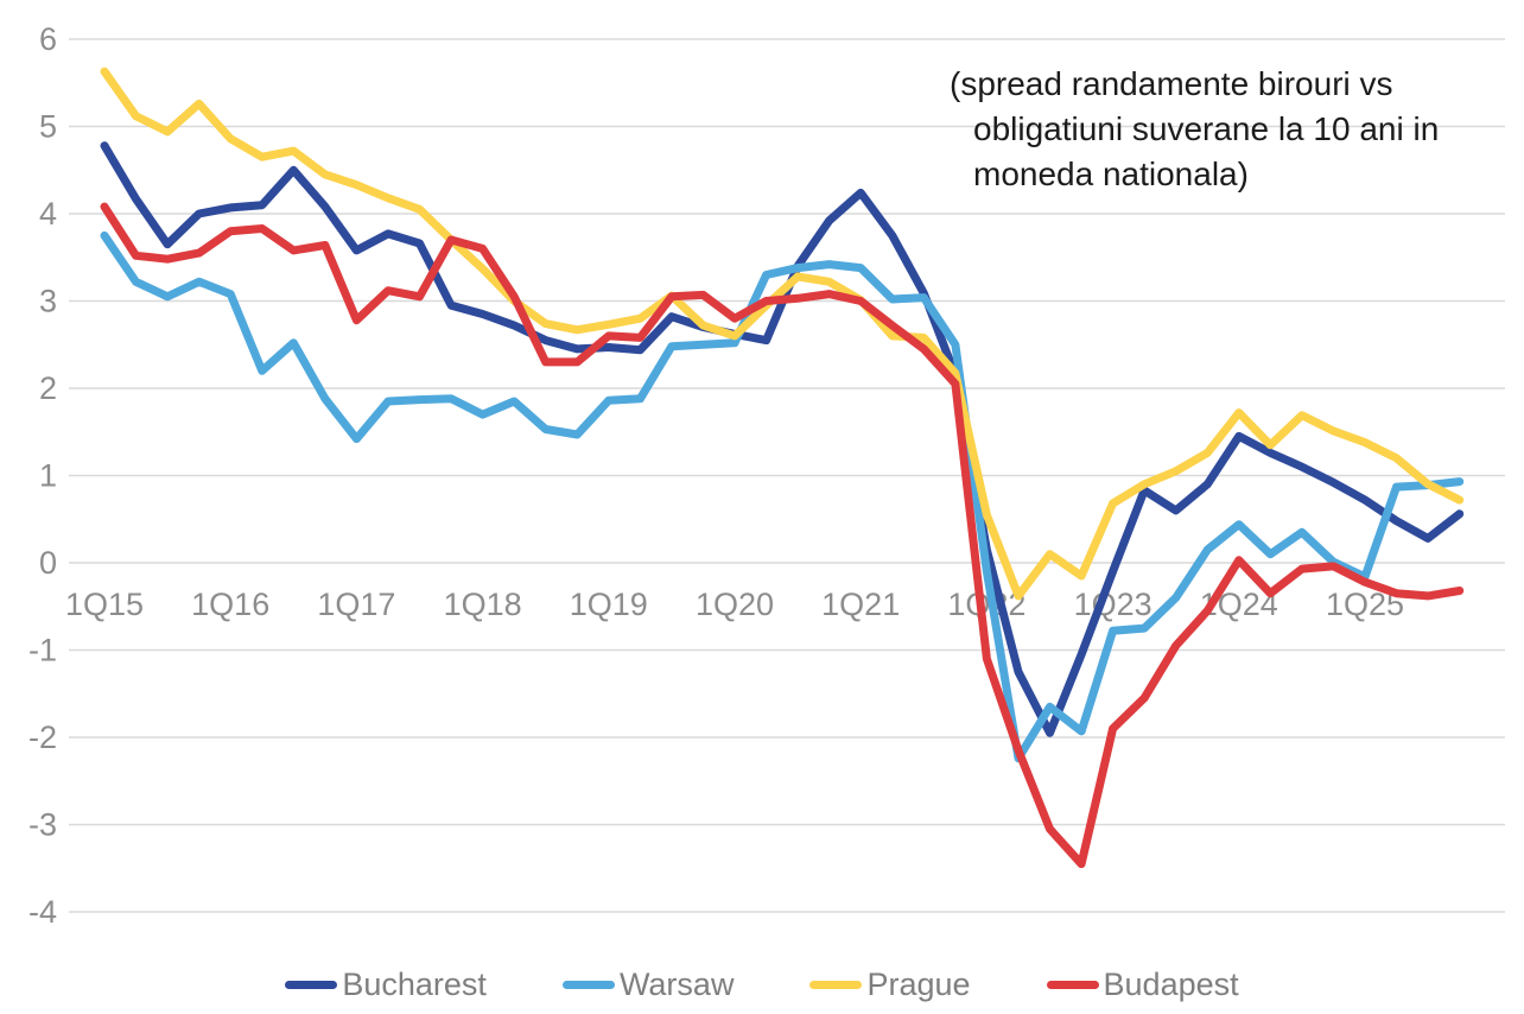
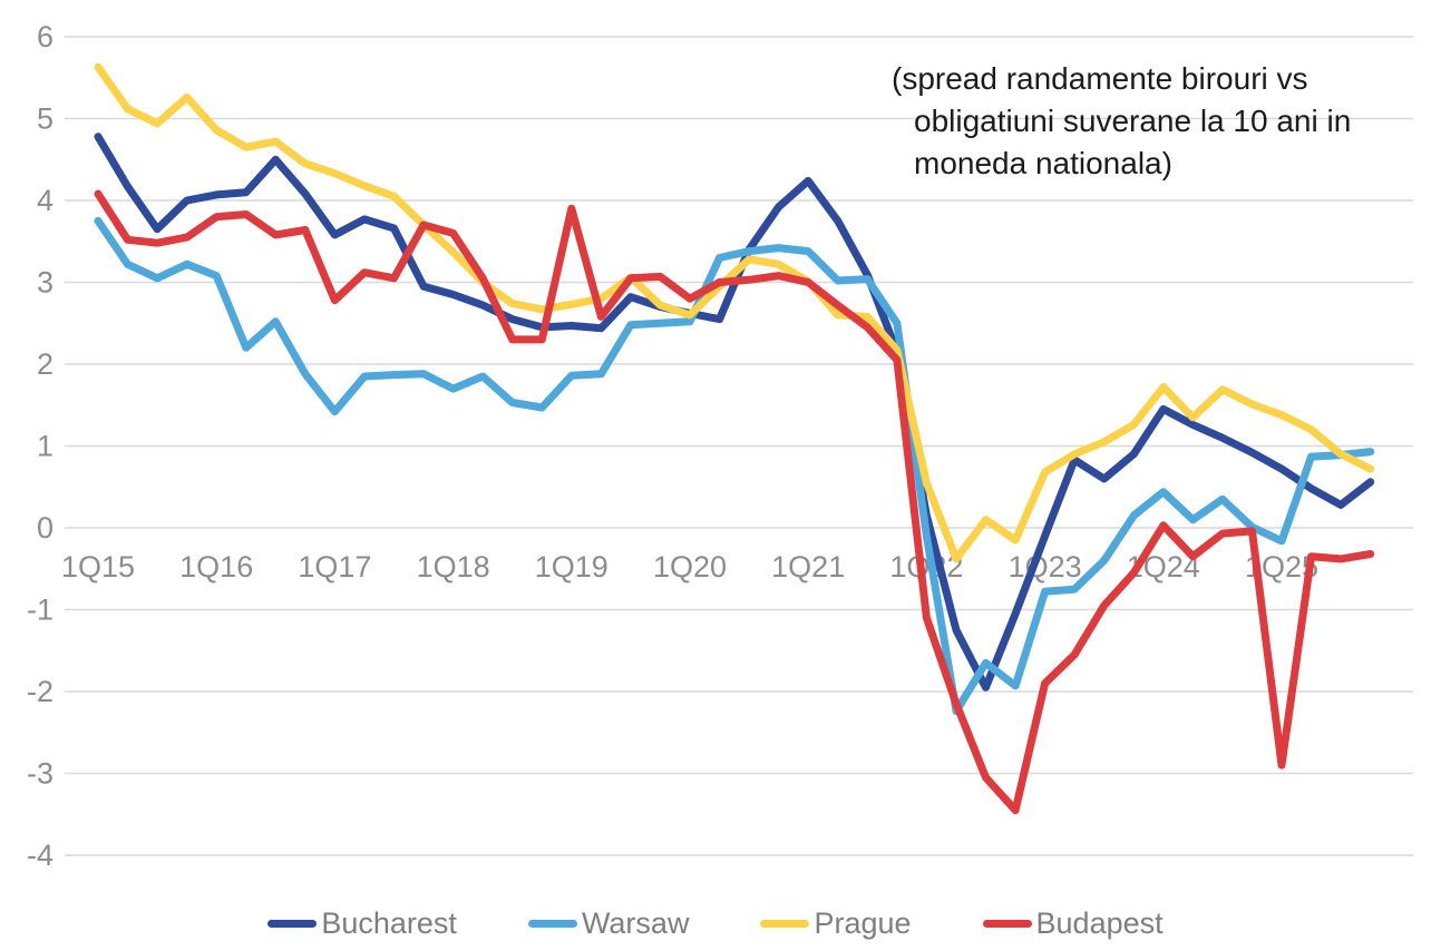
Budapest/1Q19: 2.6 -> 3.9
Budapest/1Q25: -0.2 -> -2.9
